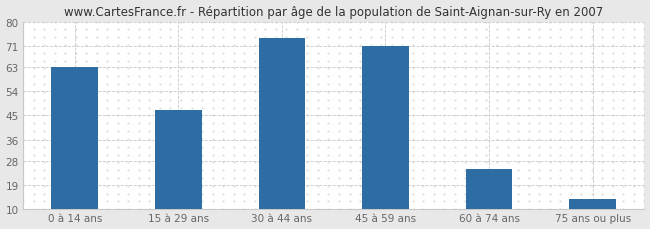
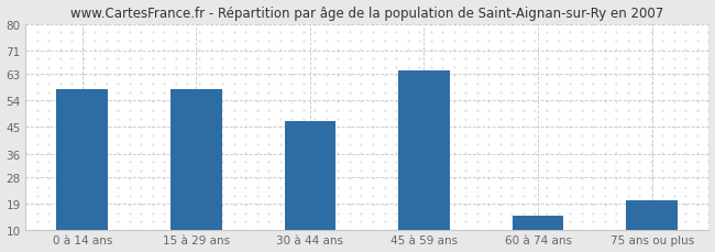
0 à 14 ans: 63 -> 58
15 à 29 ans: 47 -> 58
30 à 44 ans: 74 -> 47
45 à 59 ans: 71 -> 64
60 à 74 ans: 25 -> 15
75 ans ou plus: 14 -> 20
